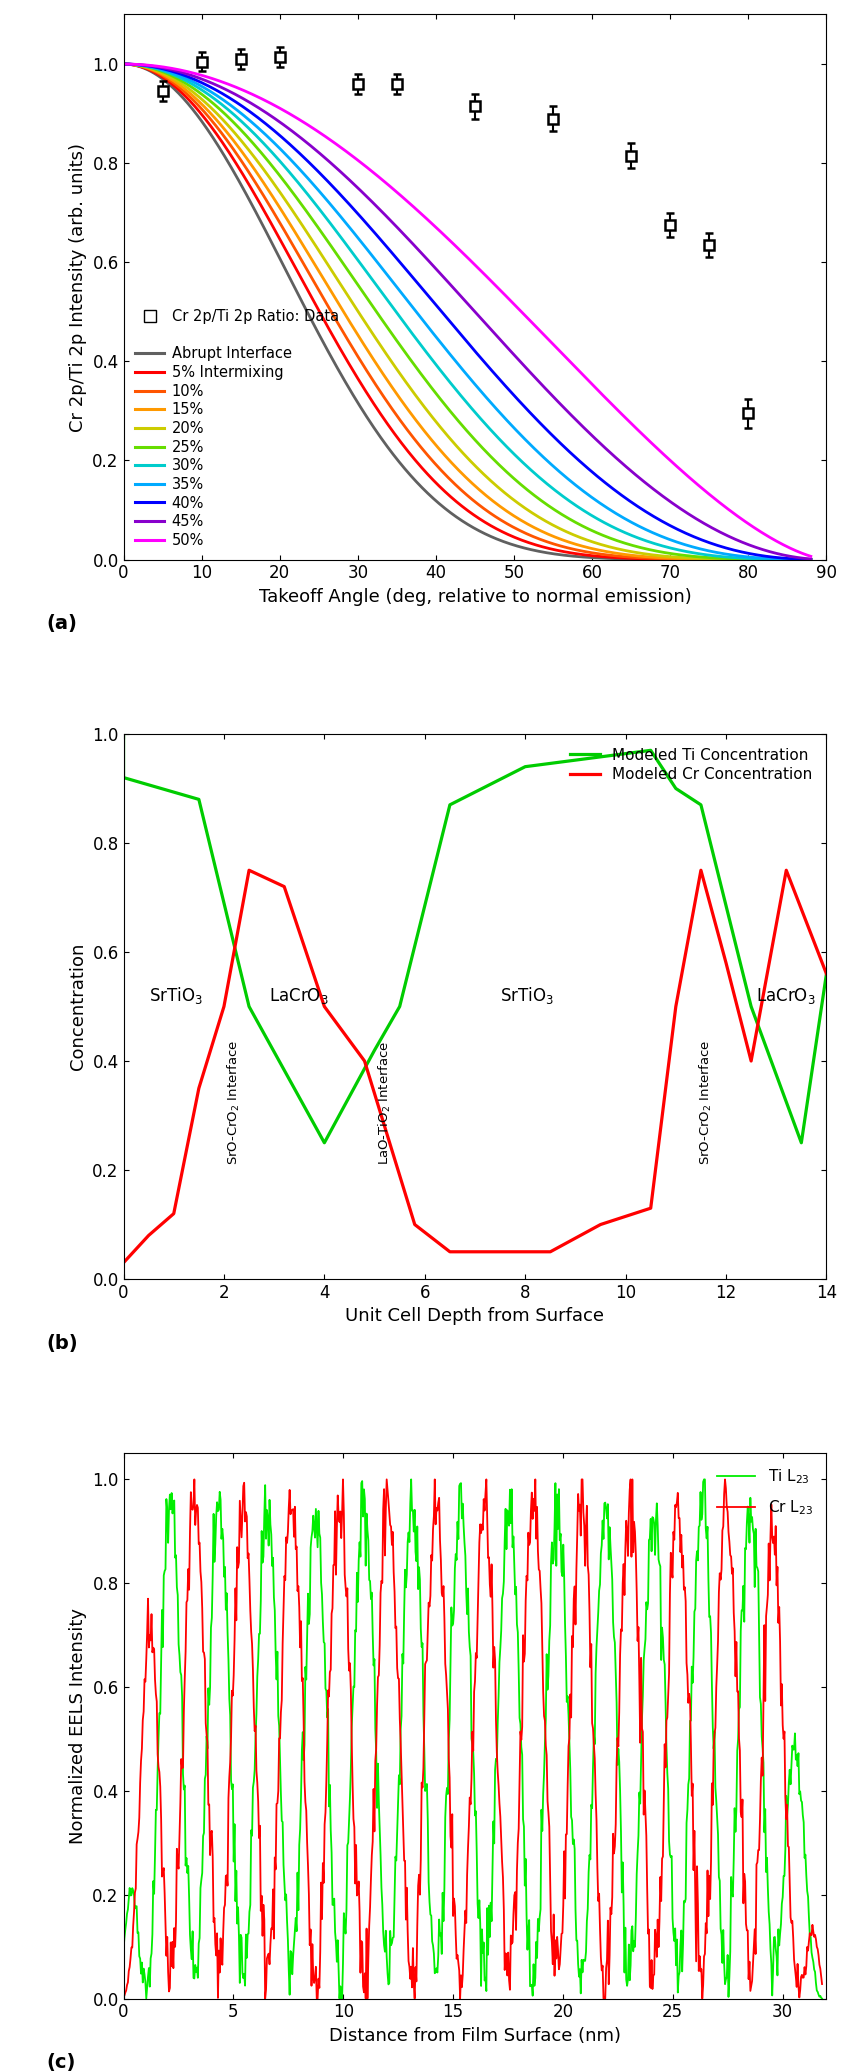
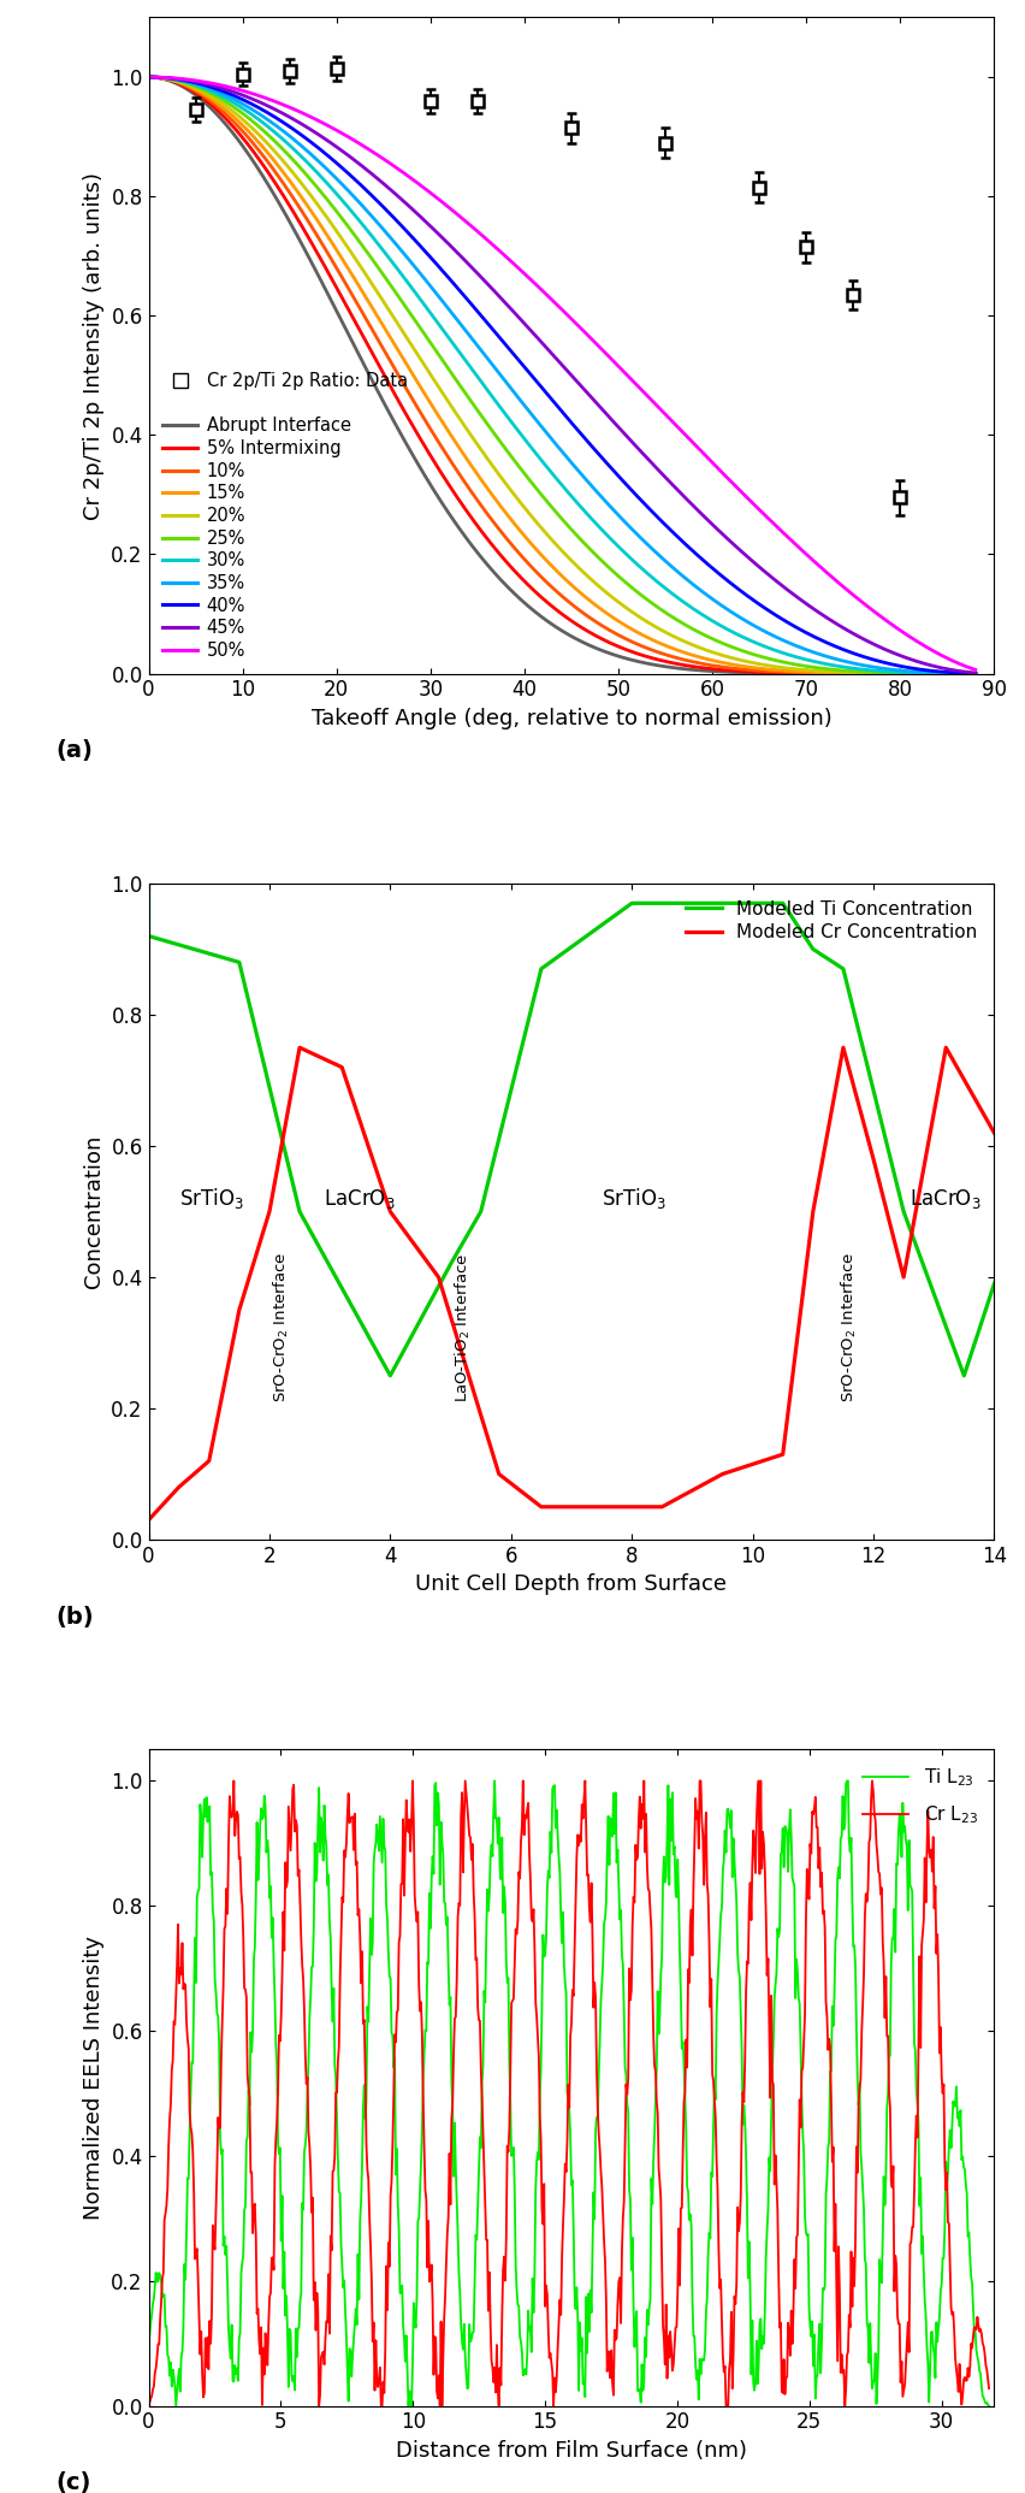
Cr 2p/Ti 2p Ratio: Data/70: 0.675 -> 0.715
Modeled Ti Concentration/8: 0.94 -> 0.97
Modeled Ti Concentration/14: 0.56 -> 0.39
Modeled Cr Concentration/14: 0.56 -> 0.62
